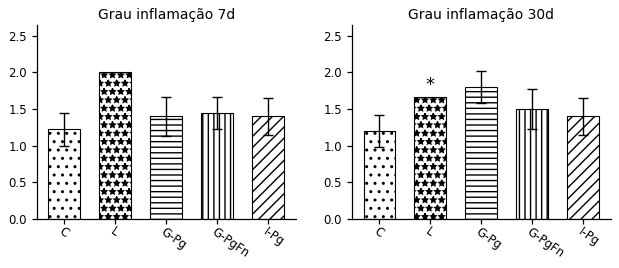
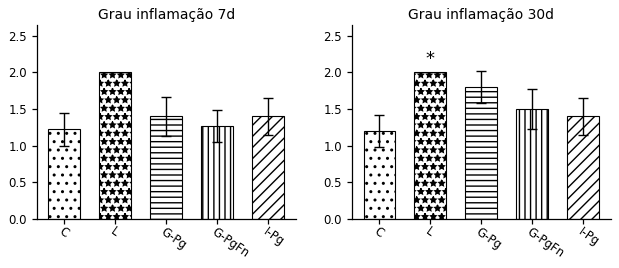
Grau inflamação 7d/G-PgFn: 1.44 -> 1.27
Grau inflamação 30d/L: 1.66 -> 2.01
